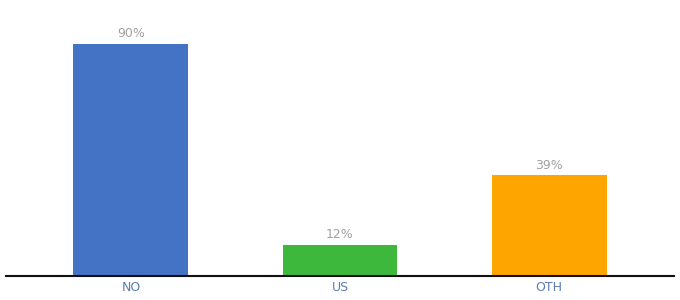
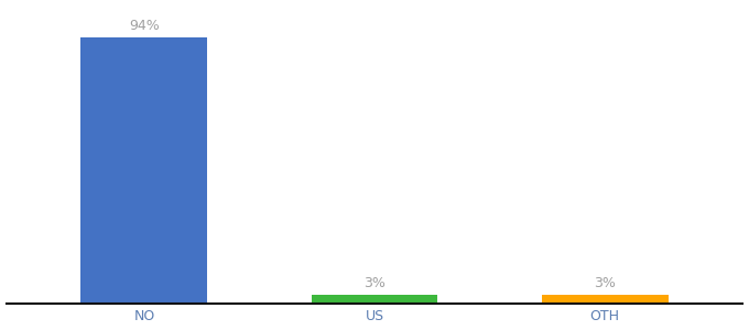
NO: 90% -> 94%
US: 12% -> 3%
OTH: 39% -> 3%
